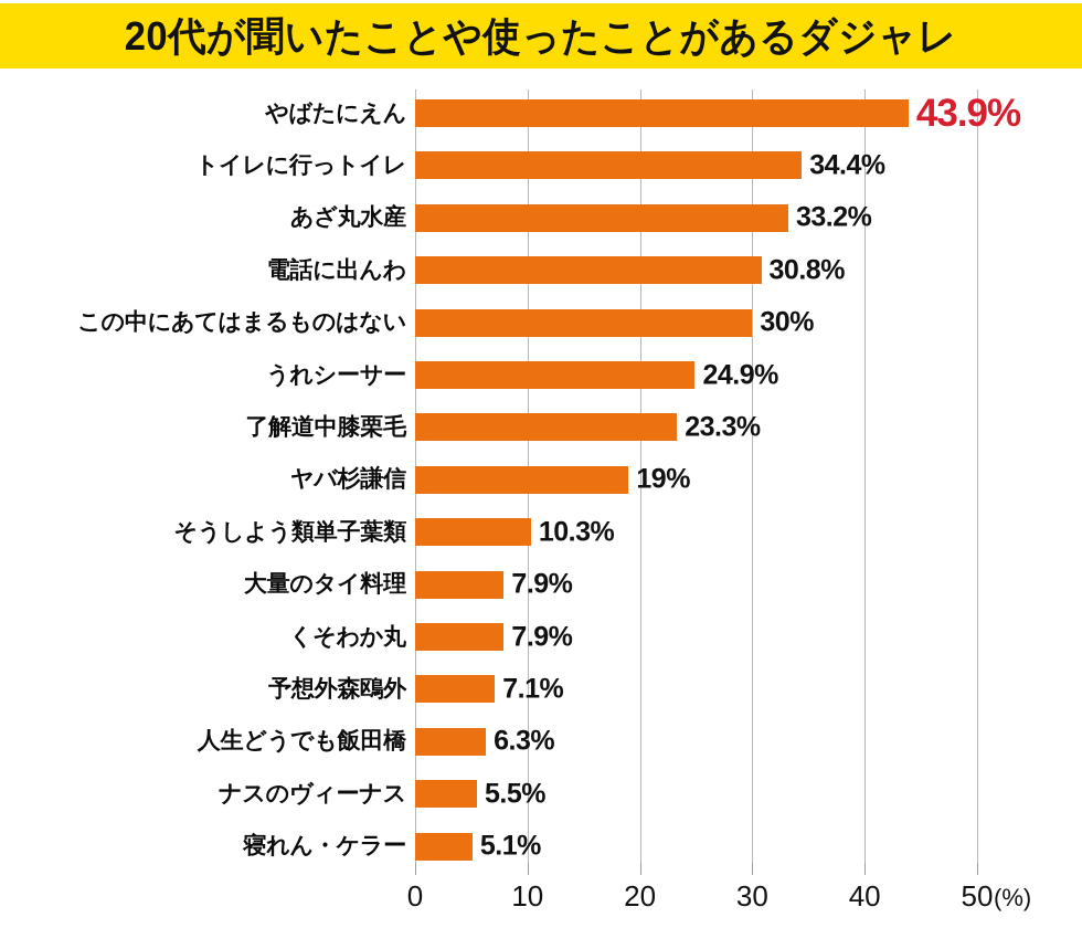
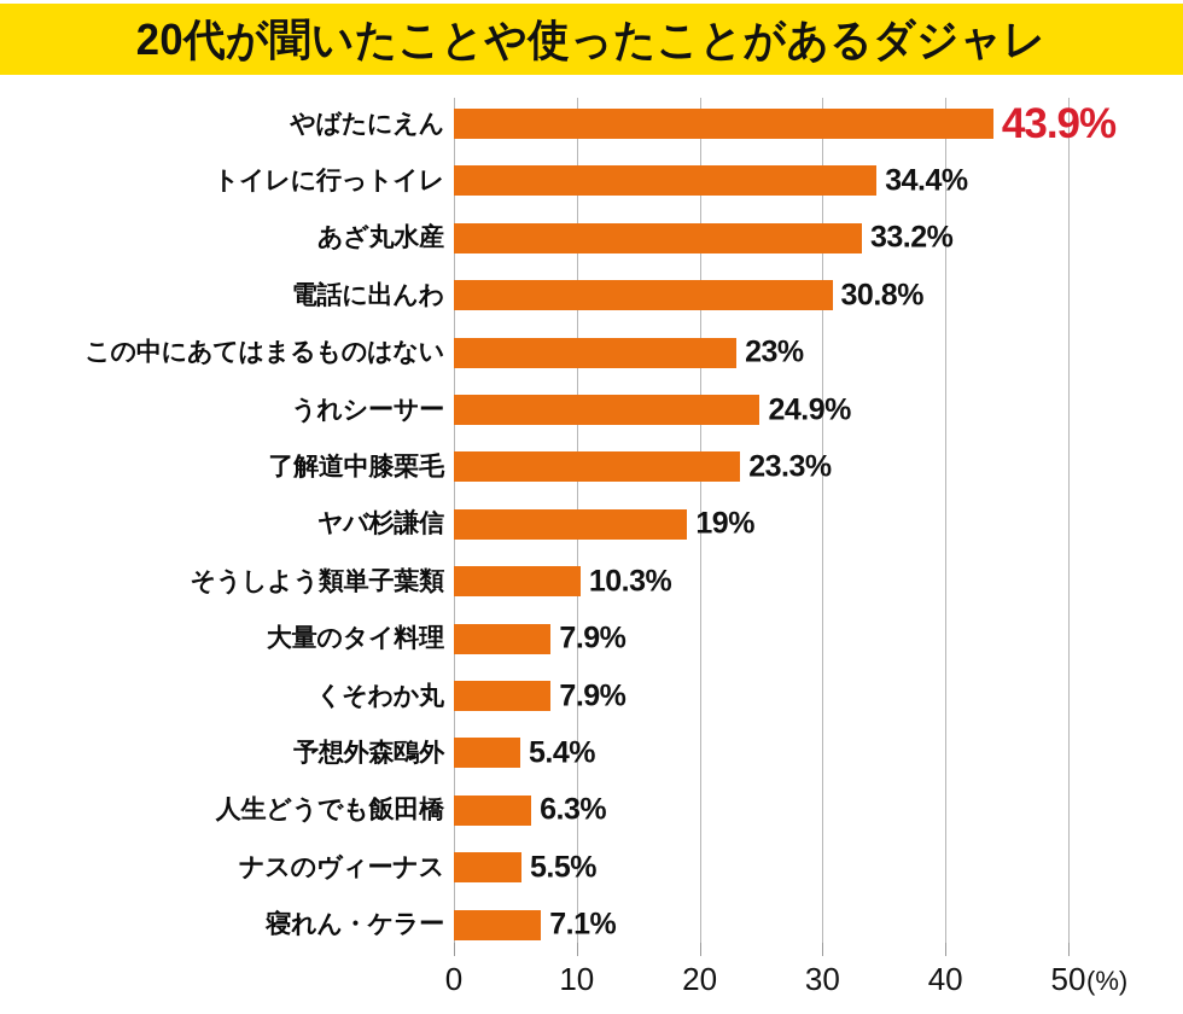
この中にあてはまるものはない: 30% -> 23%
予想外森鴎外: 7.1% -> 5.4%
寝れん・ケラー: 5.1% -> 7.1%
